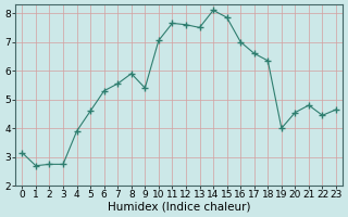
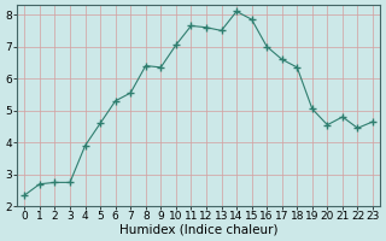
0: 3.15 -> 2.35
8: 5.90 -> 6.40
9: 5.40 -> 6.35
19: 4.00 -> 5.05
